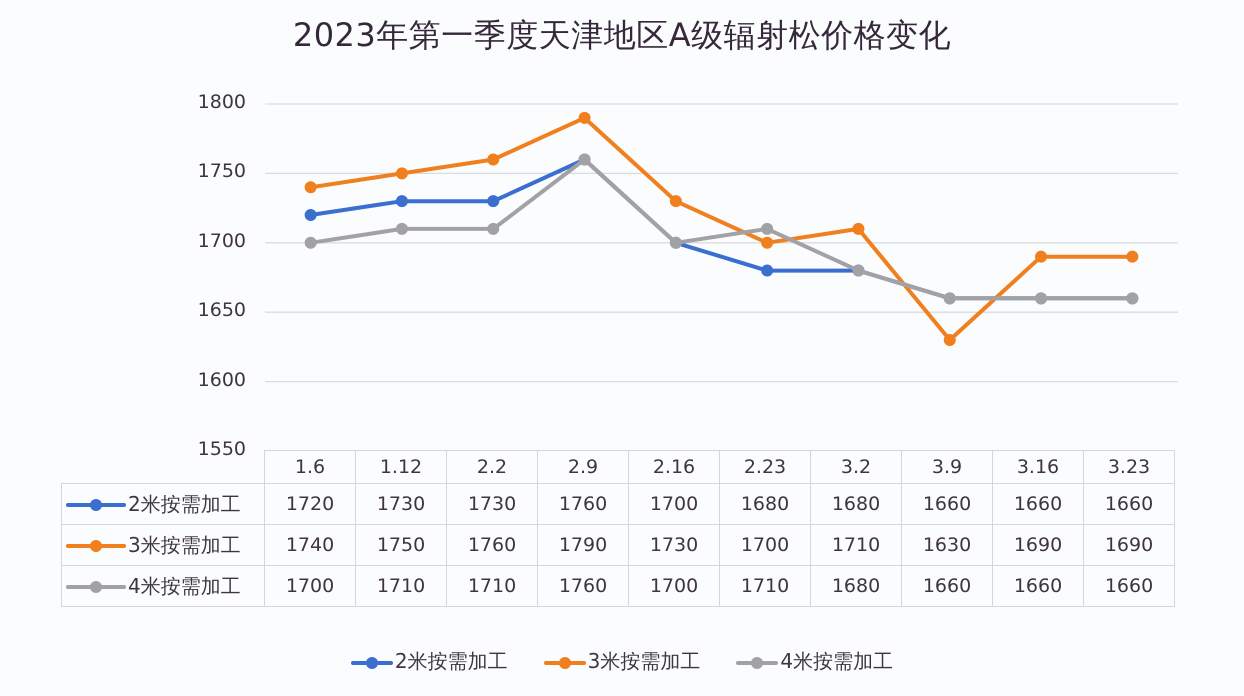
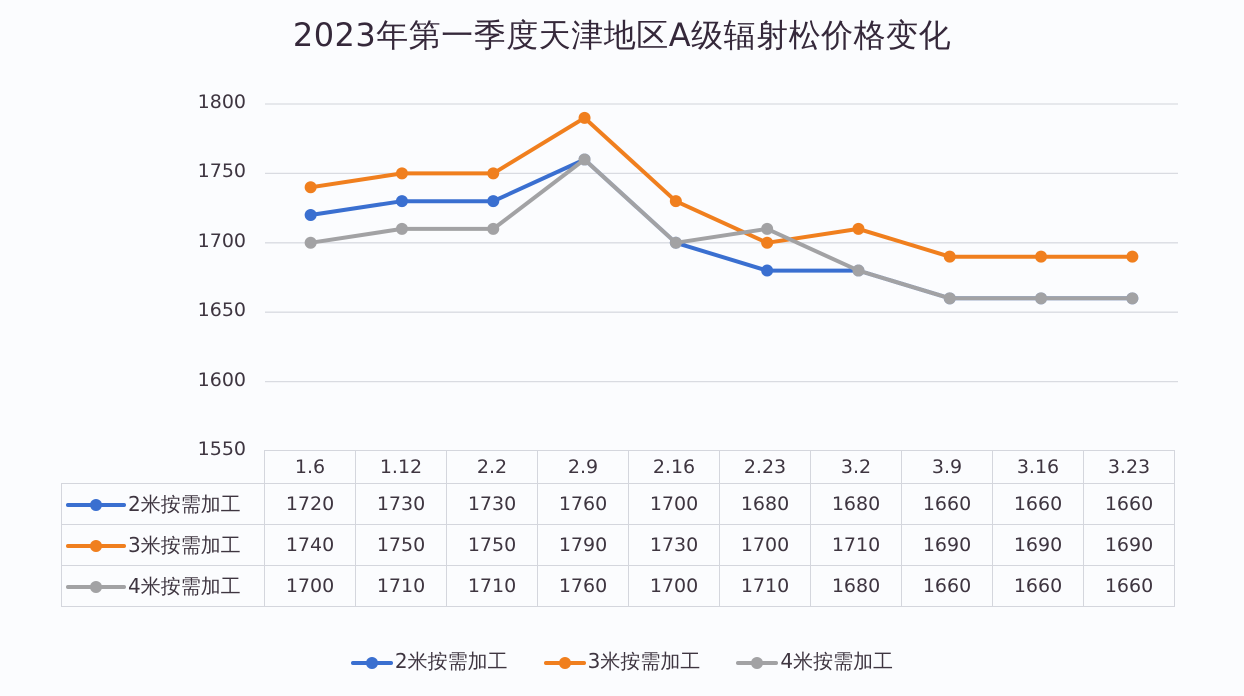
3米按需加工/2.2: 1760 -> 1750
3米按需加工/3.9: 1630 -> 1690
